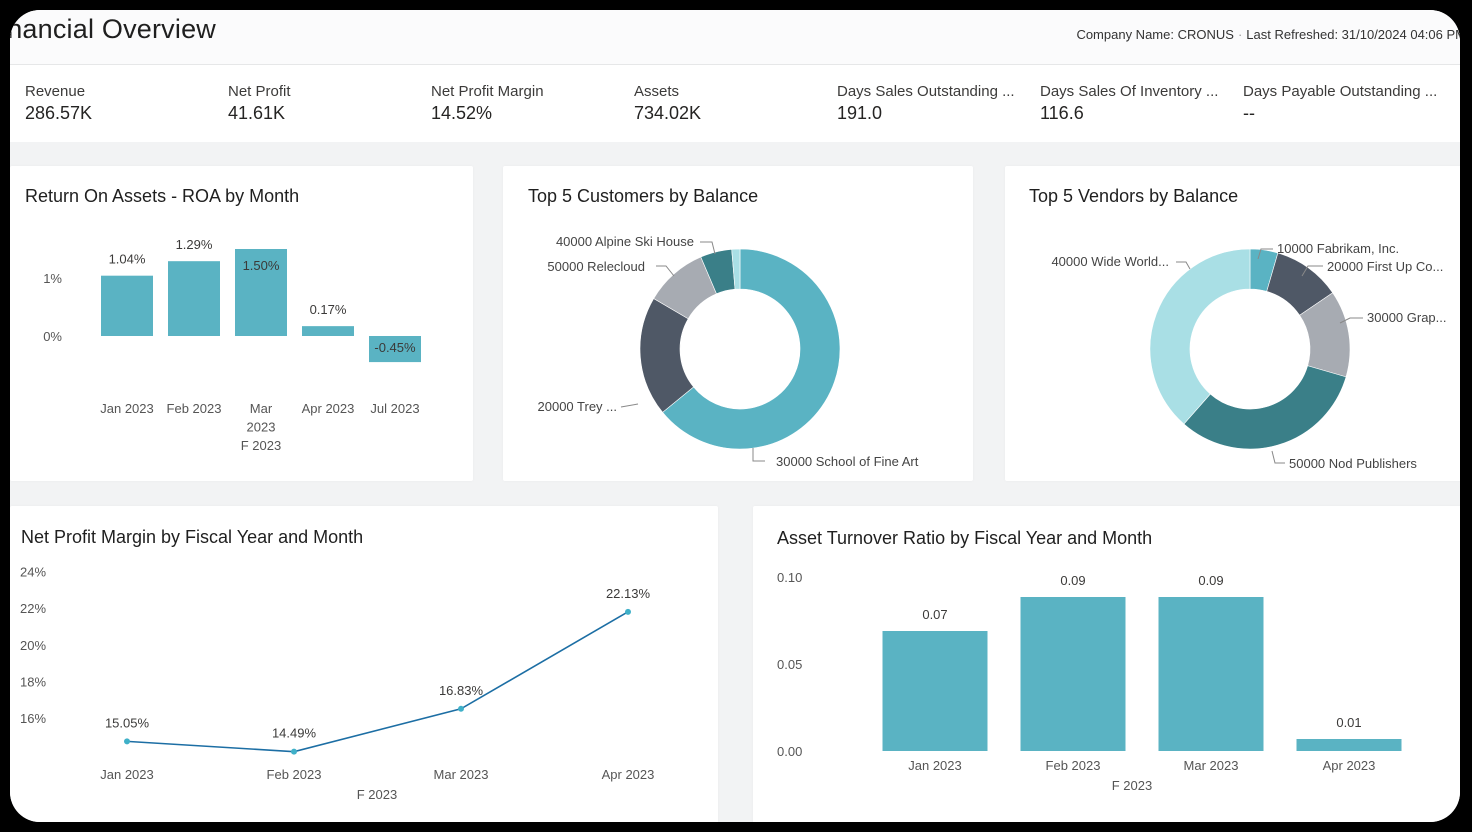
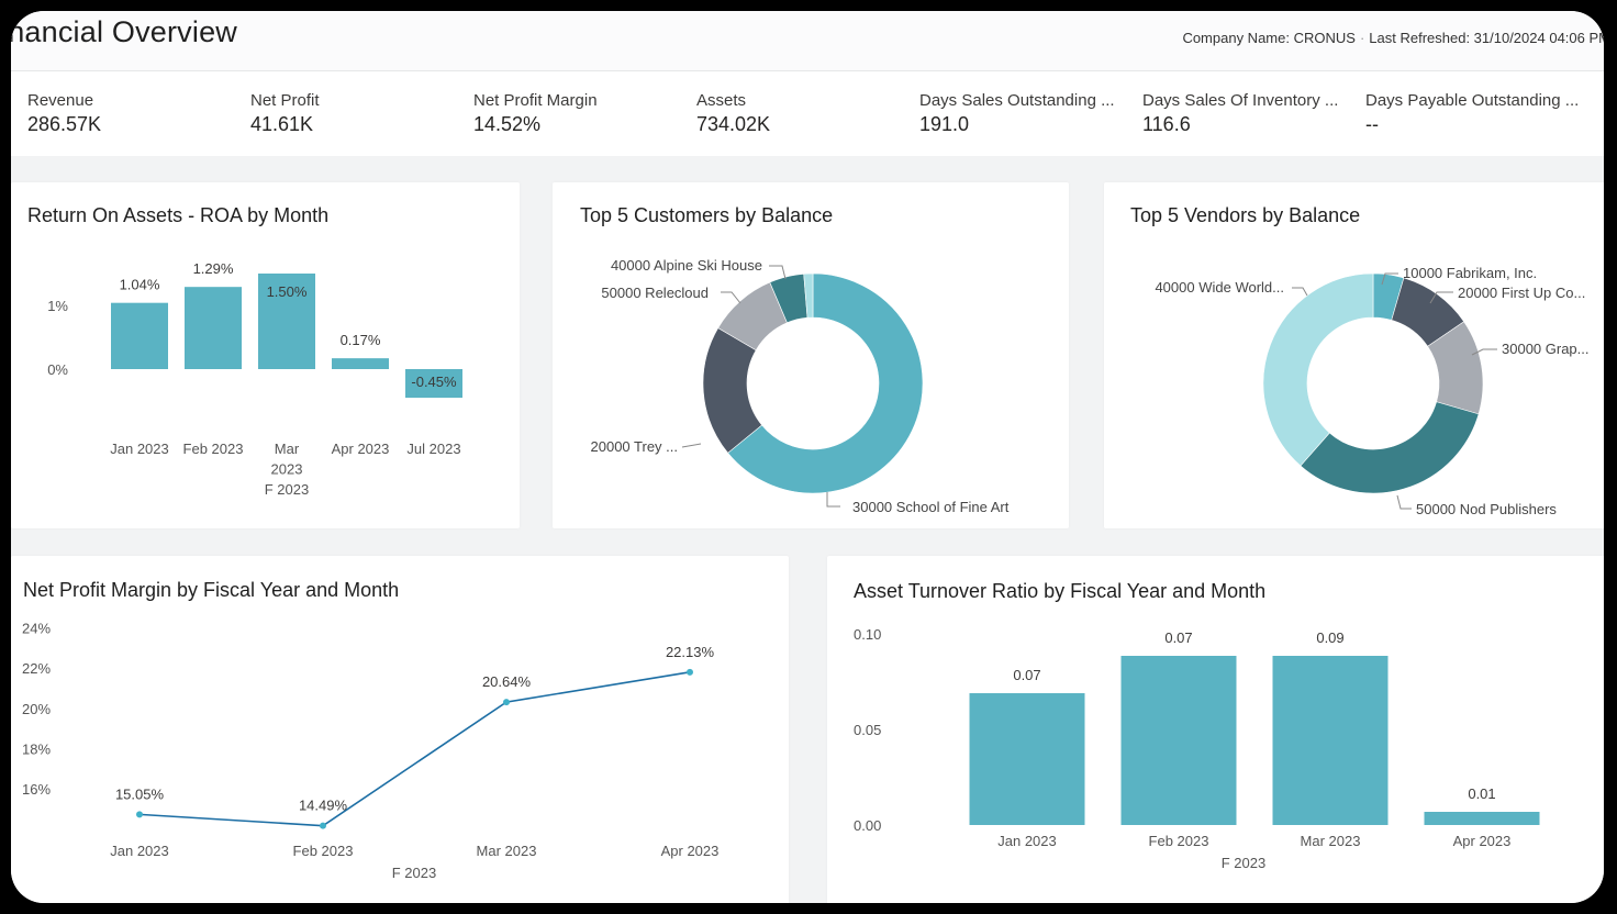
Net Profit Margin by Fiscal Year and Month/Mar 2023: 16.83% -> 20.64%
Asset Turnover Ratio by Fiscal Year and Month/Feb 2023: 0.09 -> 0.07
